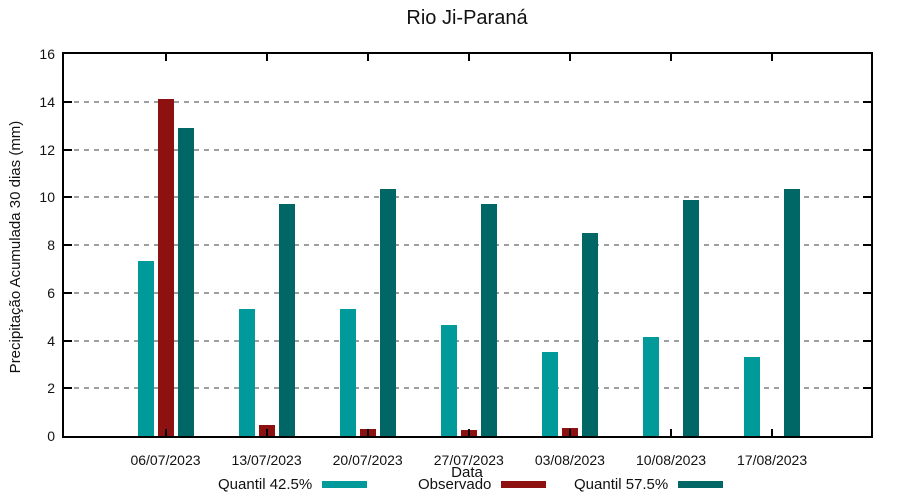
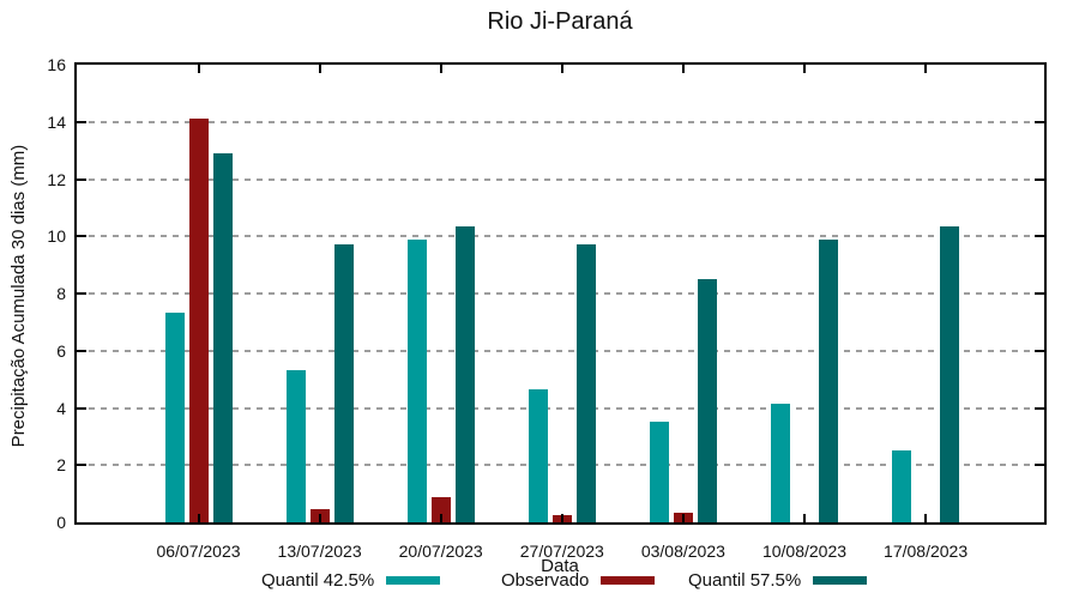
Quantil 42.5%/20/07/2023: 5.3 -> 9.9
Observado/20/07/2023: 0.3 -> 0.9
Quantil 42.5%/17/08/2023: 3.3 -> 2.5
